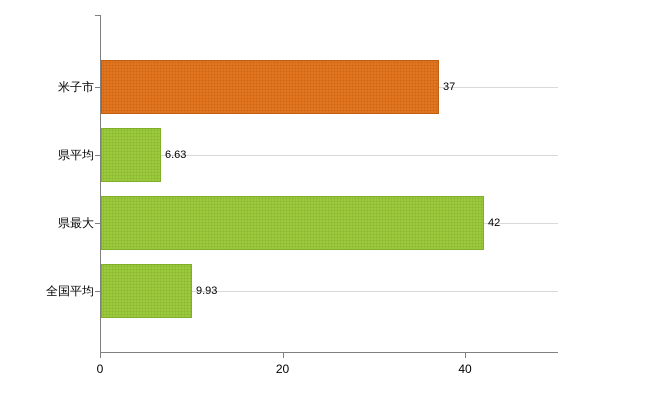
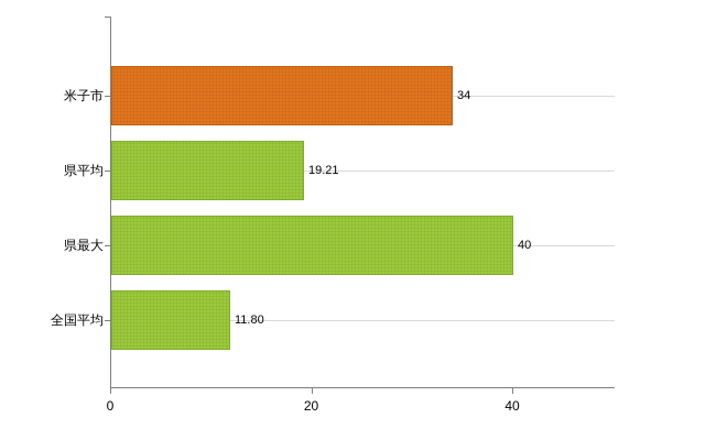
米子市: 37 -> 34
県平均: 6.63 -> 19.21
県最大: 42 -> 40
全国平均: 9.93 -> 11.80
